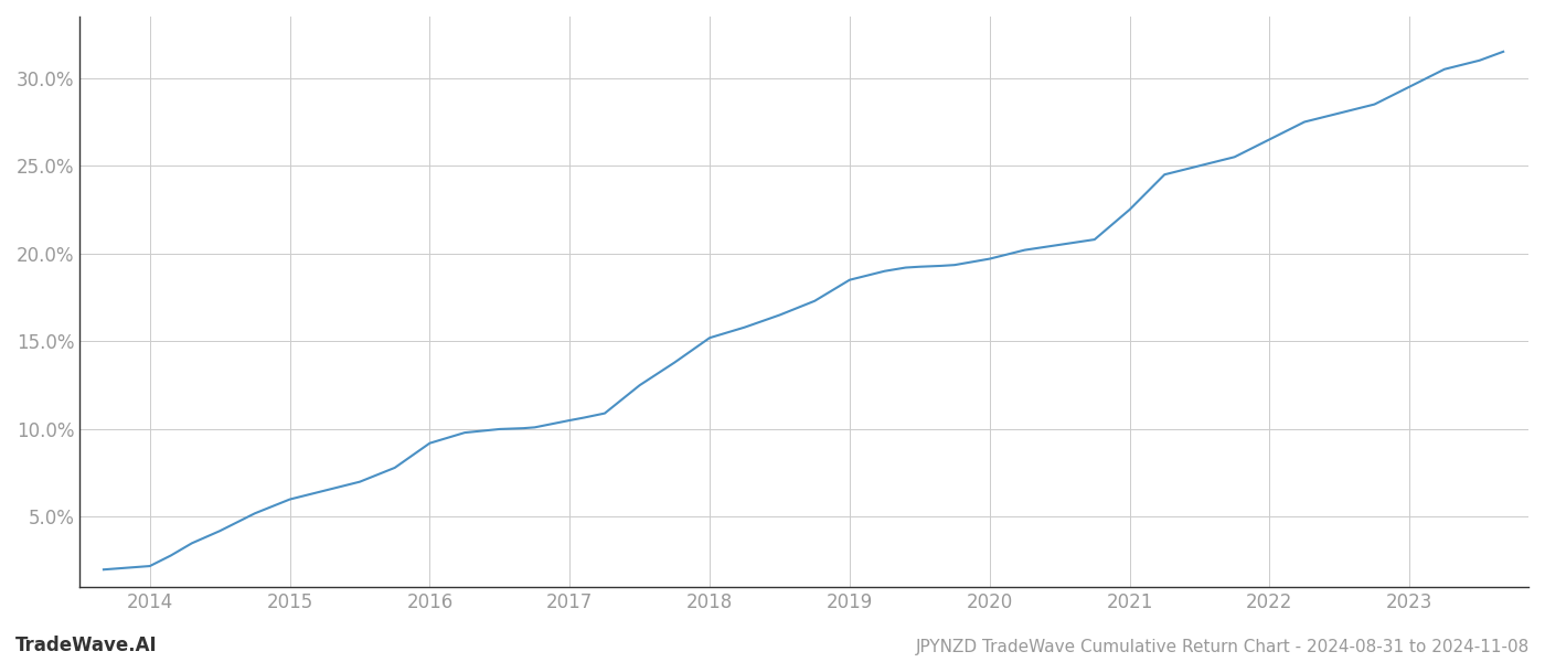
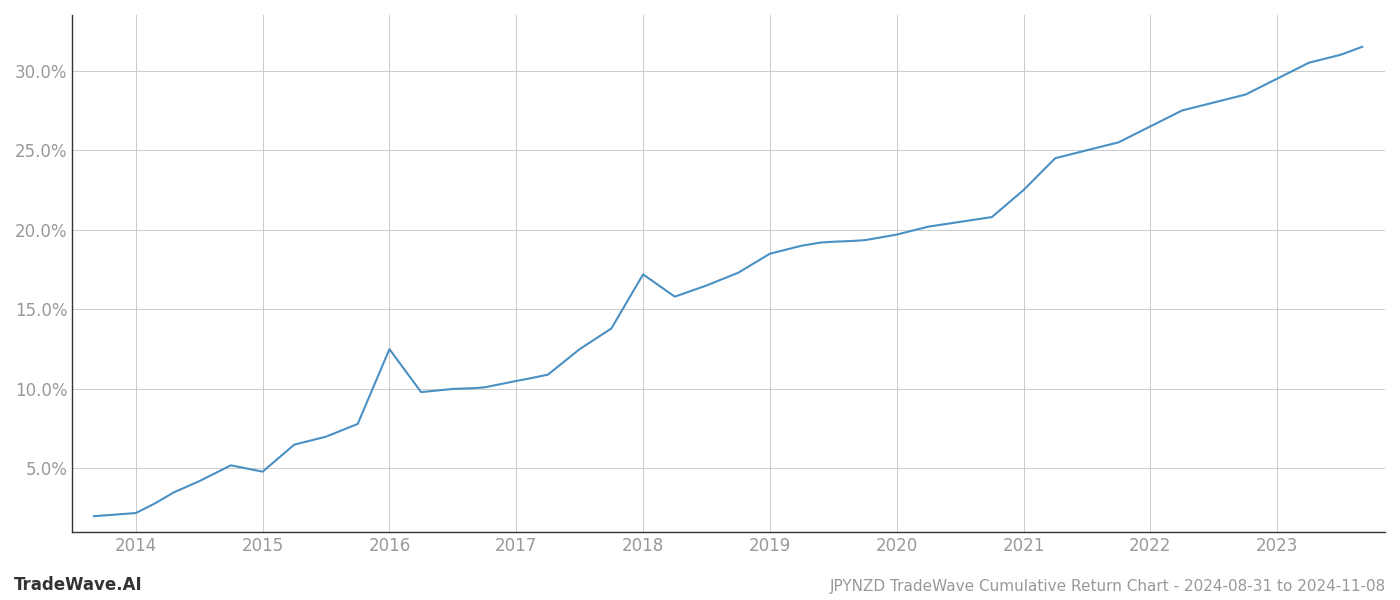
2015: 6.0% -> 4.8%
2016: 9.2% -> 12.5%
2018: 15.2% -> 17.2%
